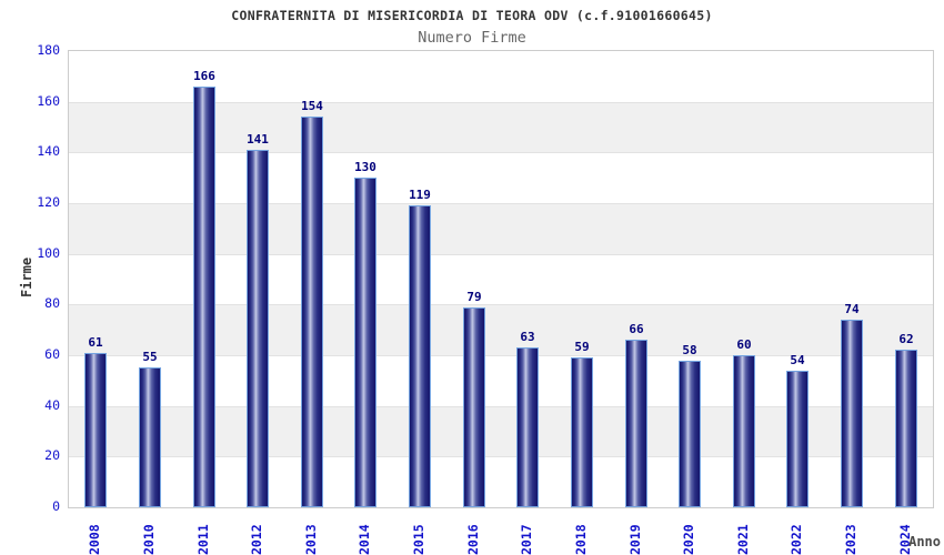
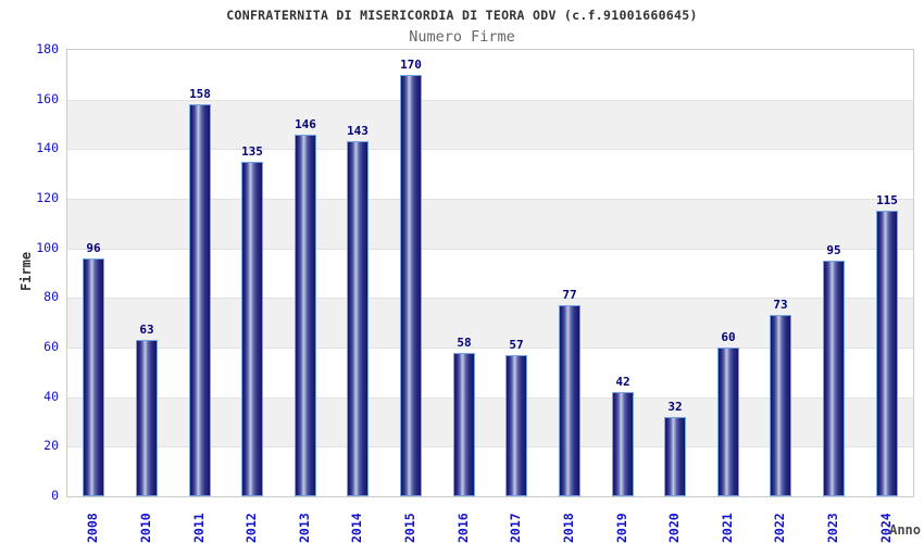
2008: 61 -> 96
2010: 55 -> 63
2011: 166 -> 158
2012: 141 -> 135
2013: 154 -> 146
2014: 130 -> 143
2015: 119 -> 170
2016: 79 -> 58
2017: 63 -> 57
2018: 59 -> 77
2019: 66 -> 42
2020: 58 -> 32
2022: 54 -> 73
2023: 74 -> 95
2024: 62 -> 115
